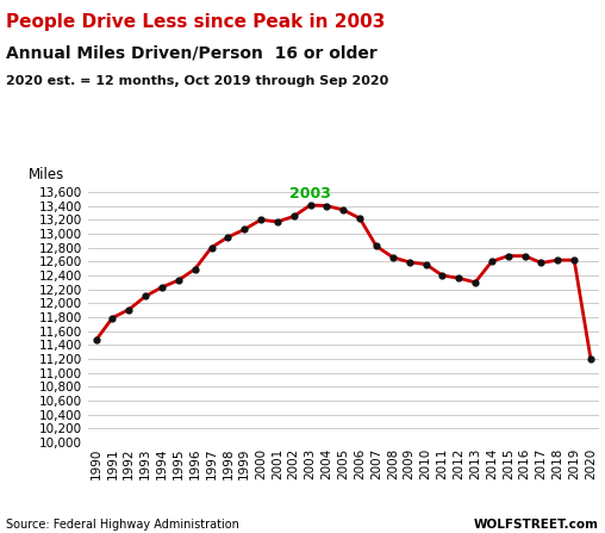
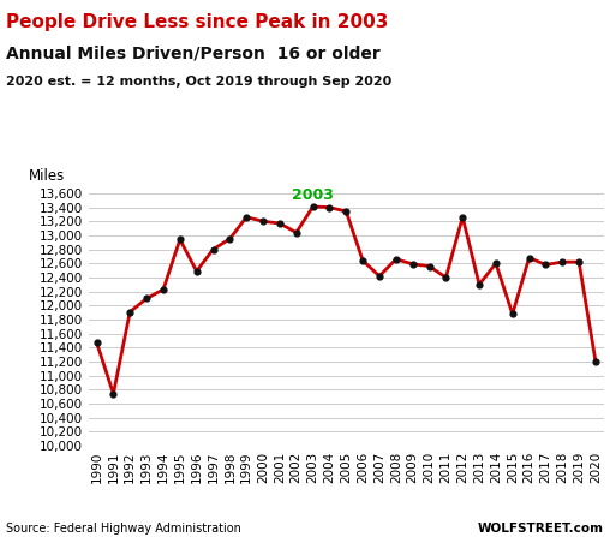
1991: 11,790 -> 10,740
1995: 12,330 -> 12,940
1999: 13,060 -> 13,260
2002: 13,250 -> 13,040
2006: 13,220 -> 12,640
2007: 12,820 -> 12,420
2012: 12,360 -> 13,260
2015: 12,680 -> 11,880
